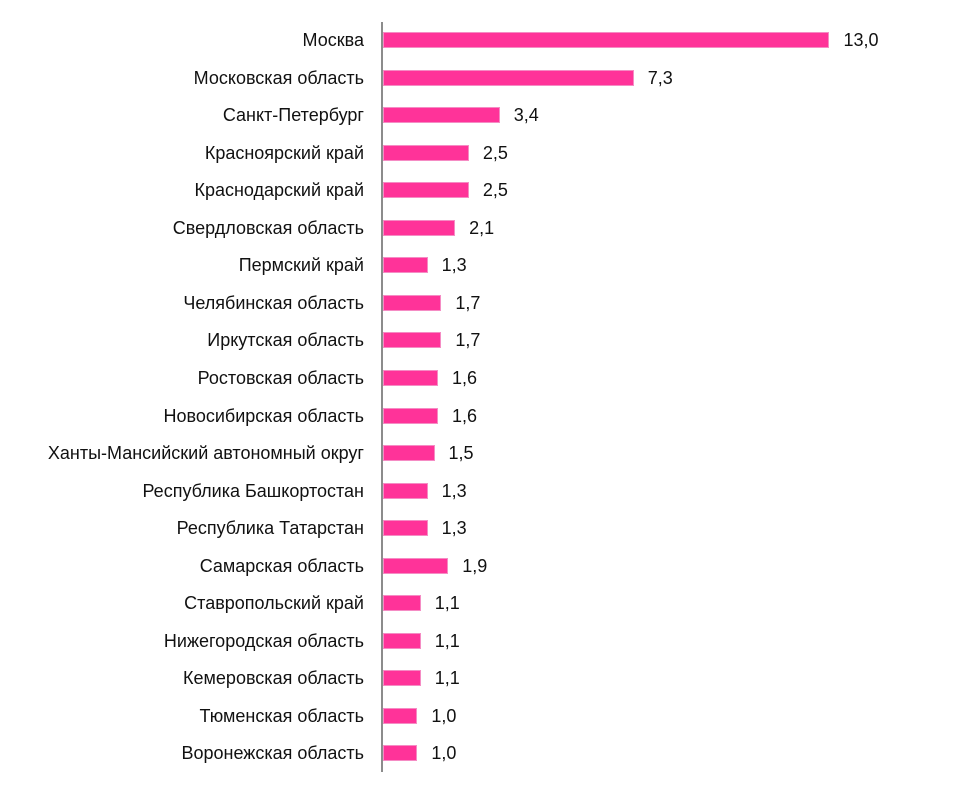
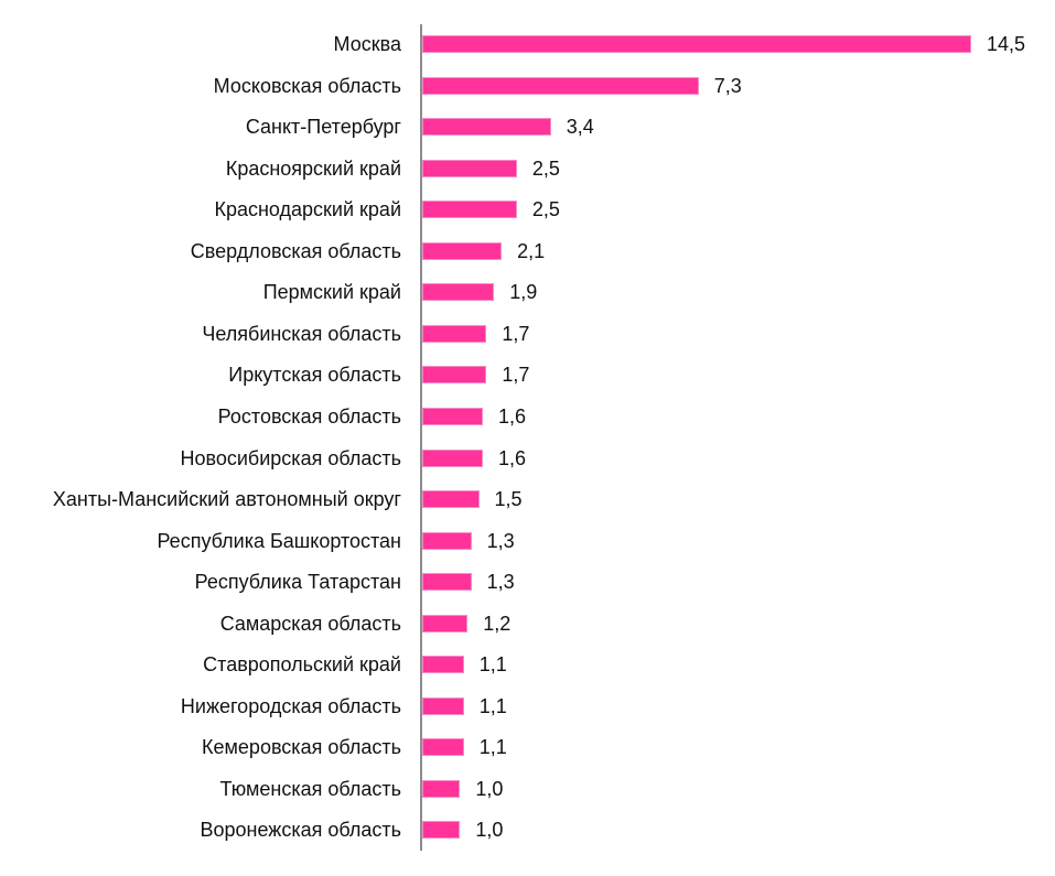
Москва: 13,0 -> 14,5
Пермский край: 1,3 -> 1,9
Самарская область: 1,9 -> 1,2
